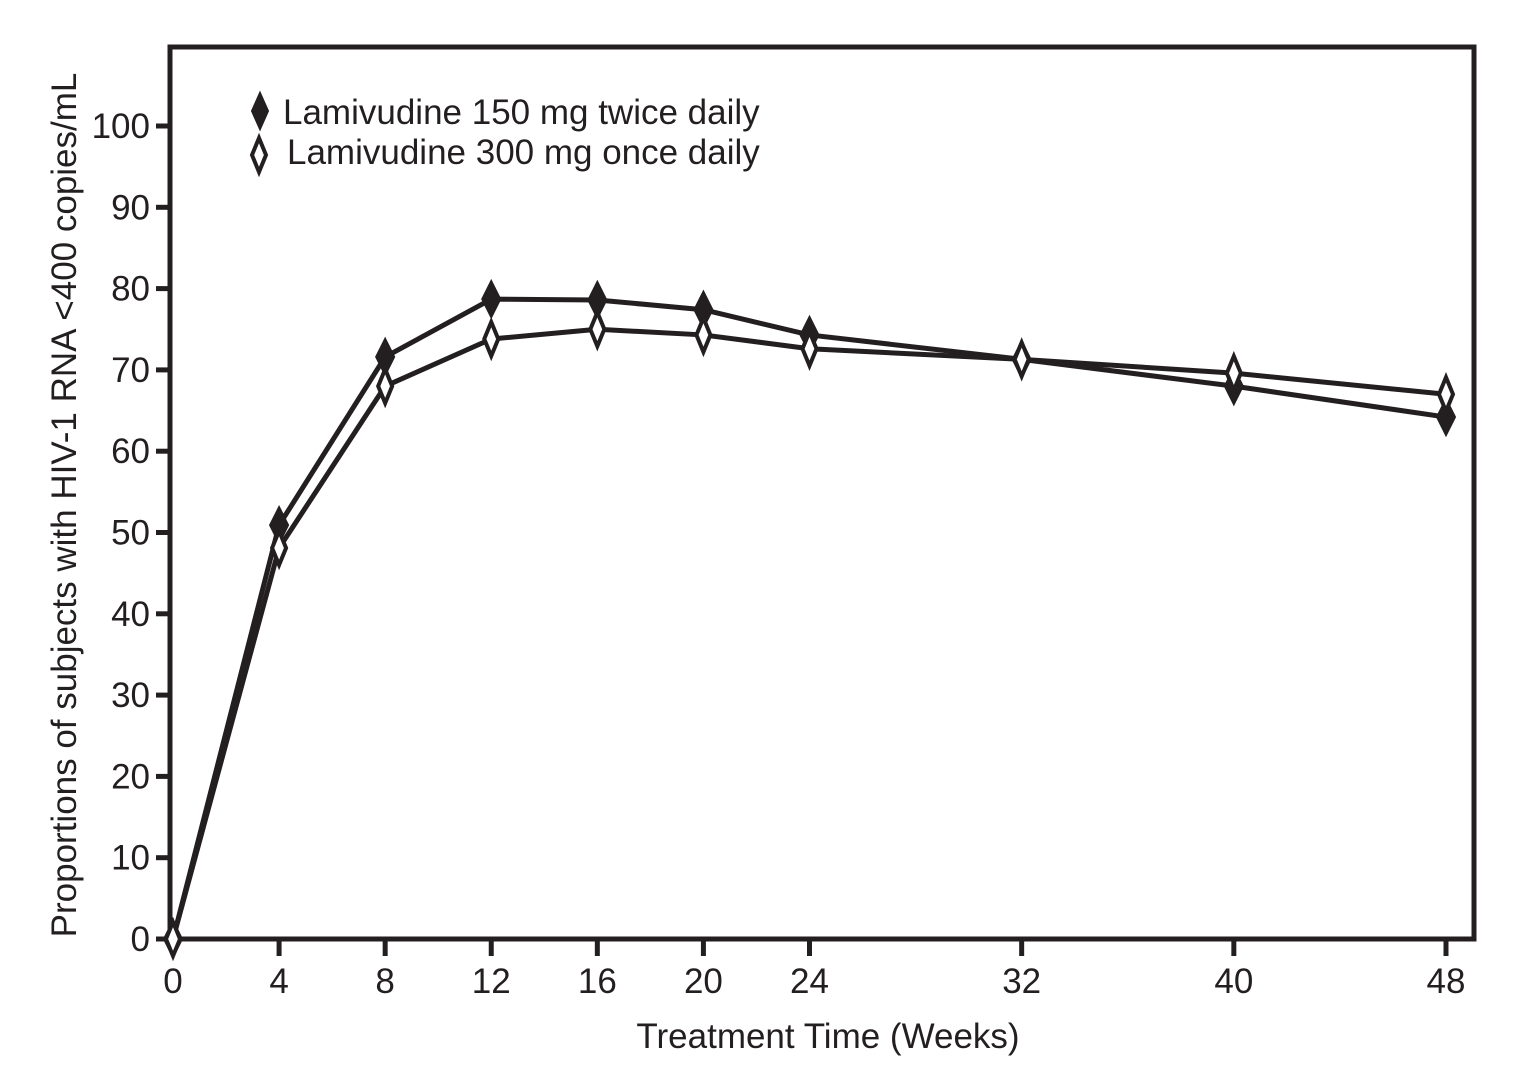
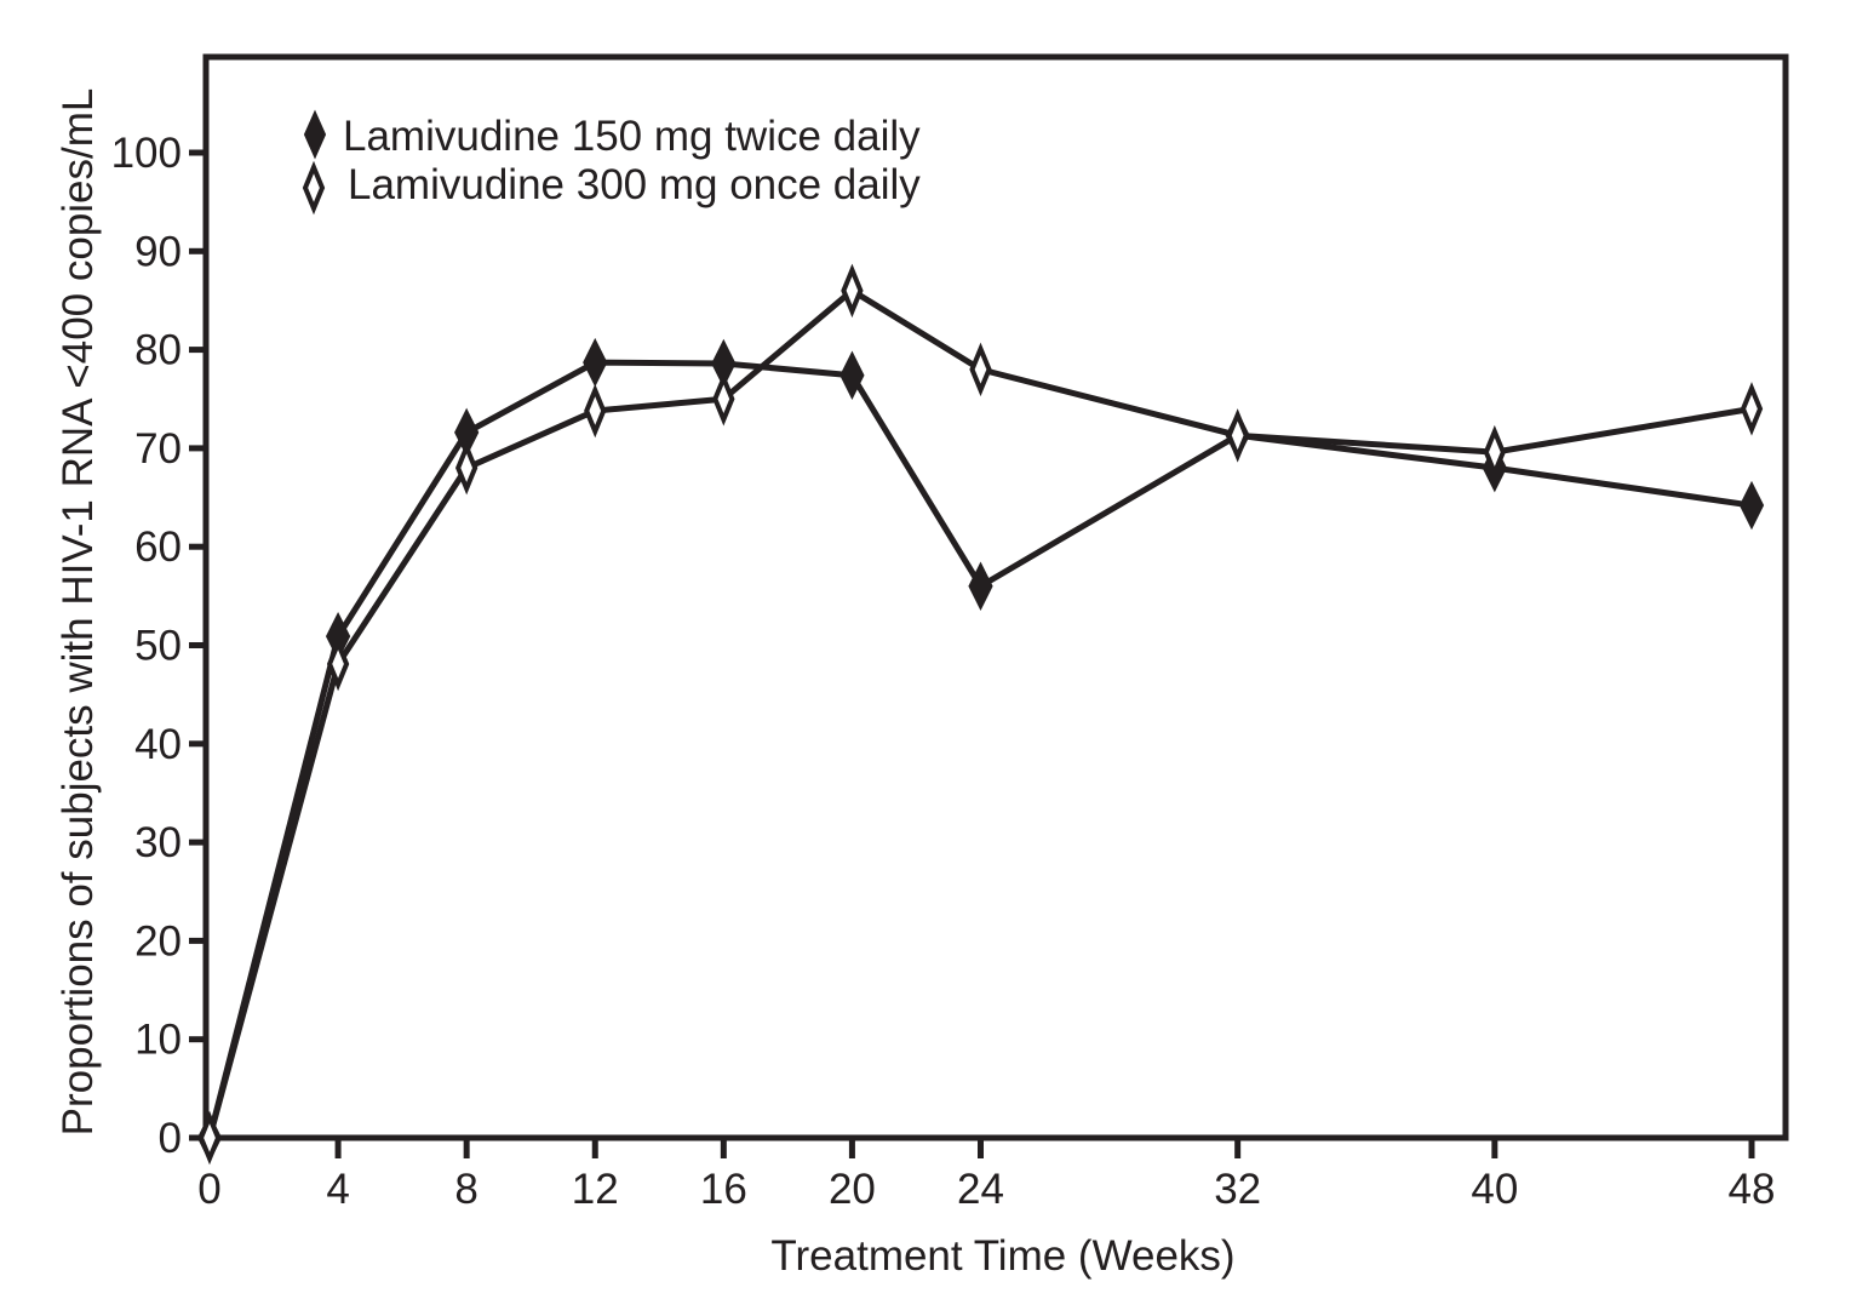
Lamivudine 300 mg once daily/20: 74 -> 86
Lamivudine 150 mg twice daily/24: 74 -> 56
Lamivudine 300 mg once daily/24: 73 -> 78
Lamivudine 300 mg once daily/48: 67 -> 74
